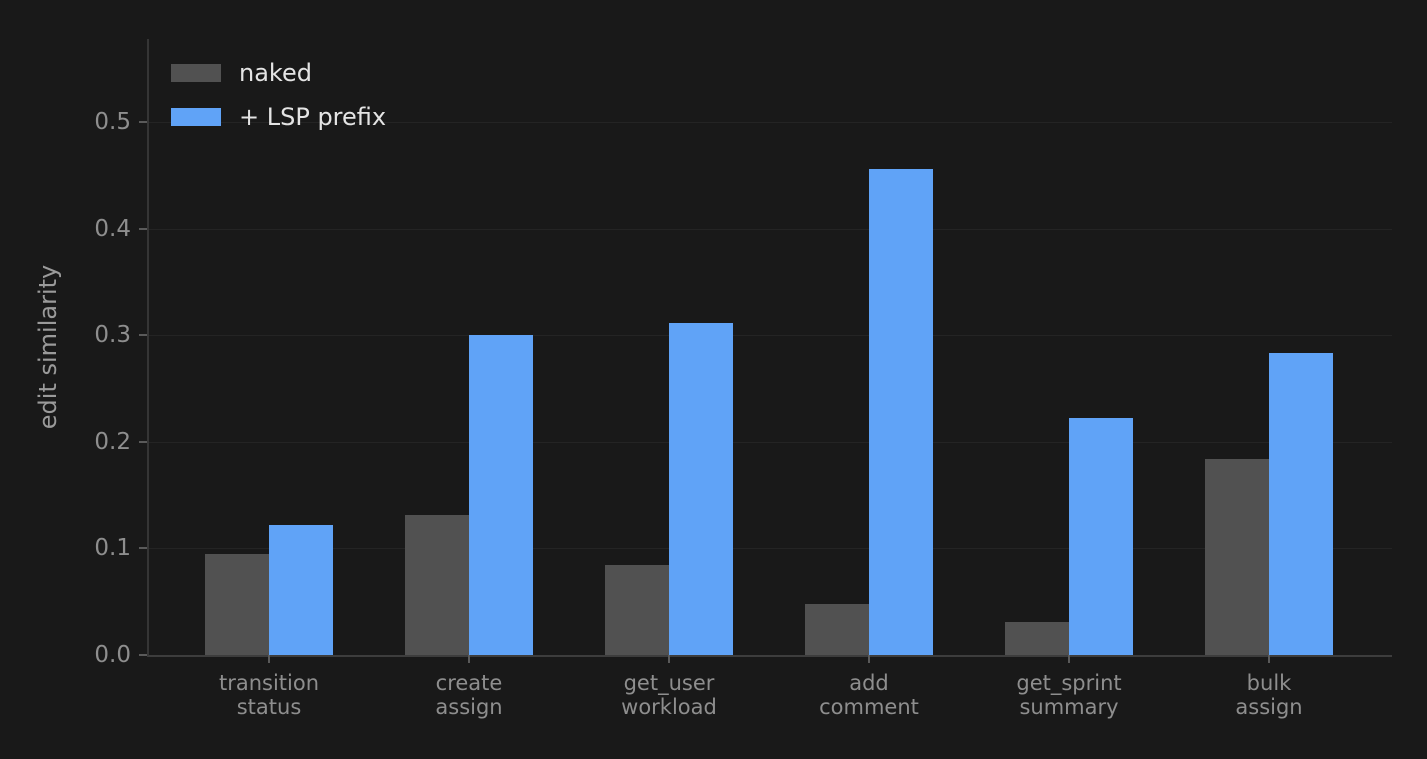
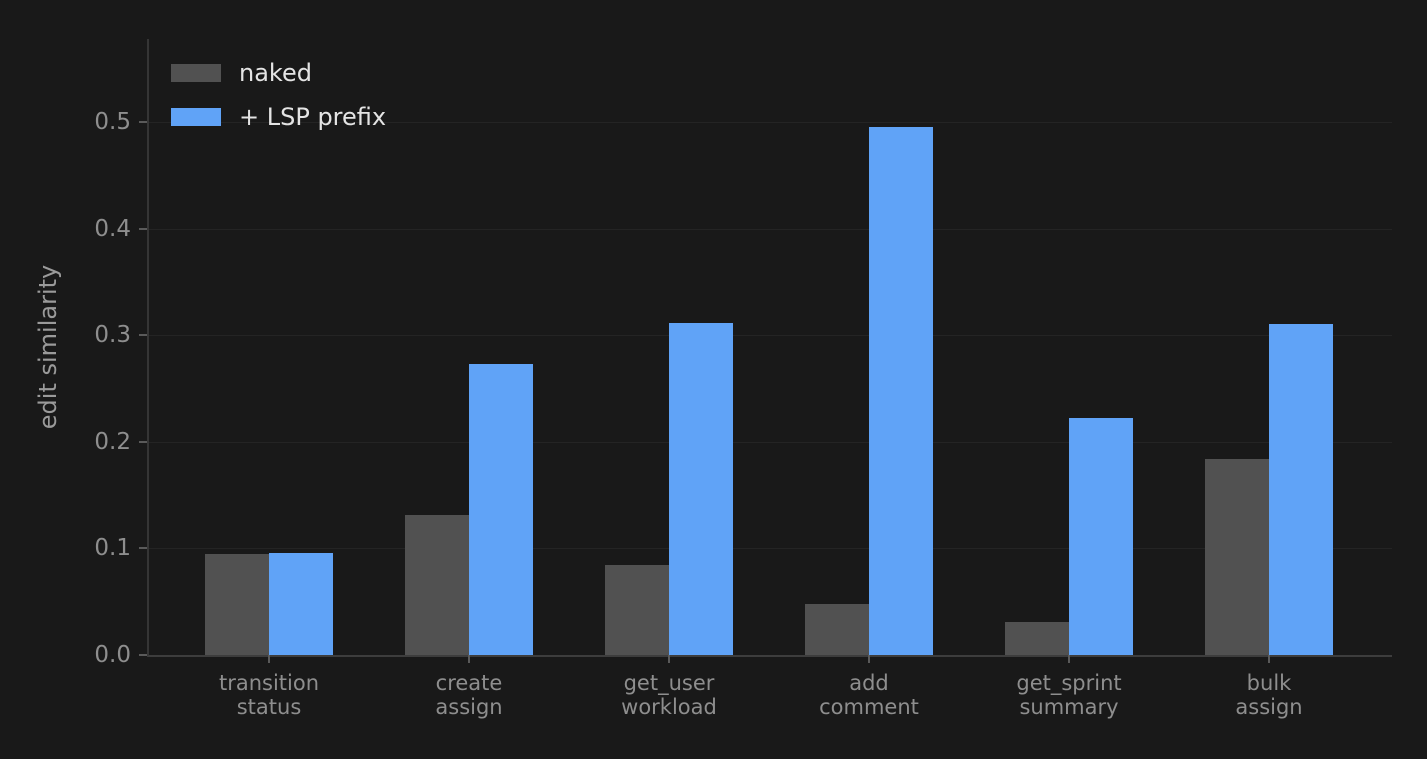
+ LSP prefix/transition status: 0.122 -> 0.096
+ LSP prefix/create assign: 0.300 -> 0.273
+ LSP prefix/add comment: 0.456 -> 0.495
+ LSP prefix/bulk assign: 0.283 -> 0.311
